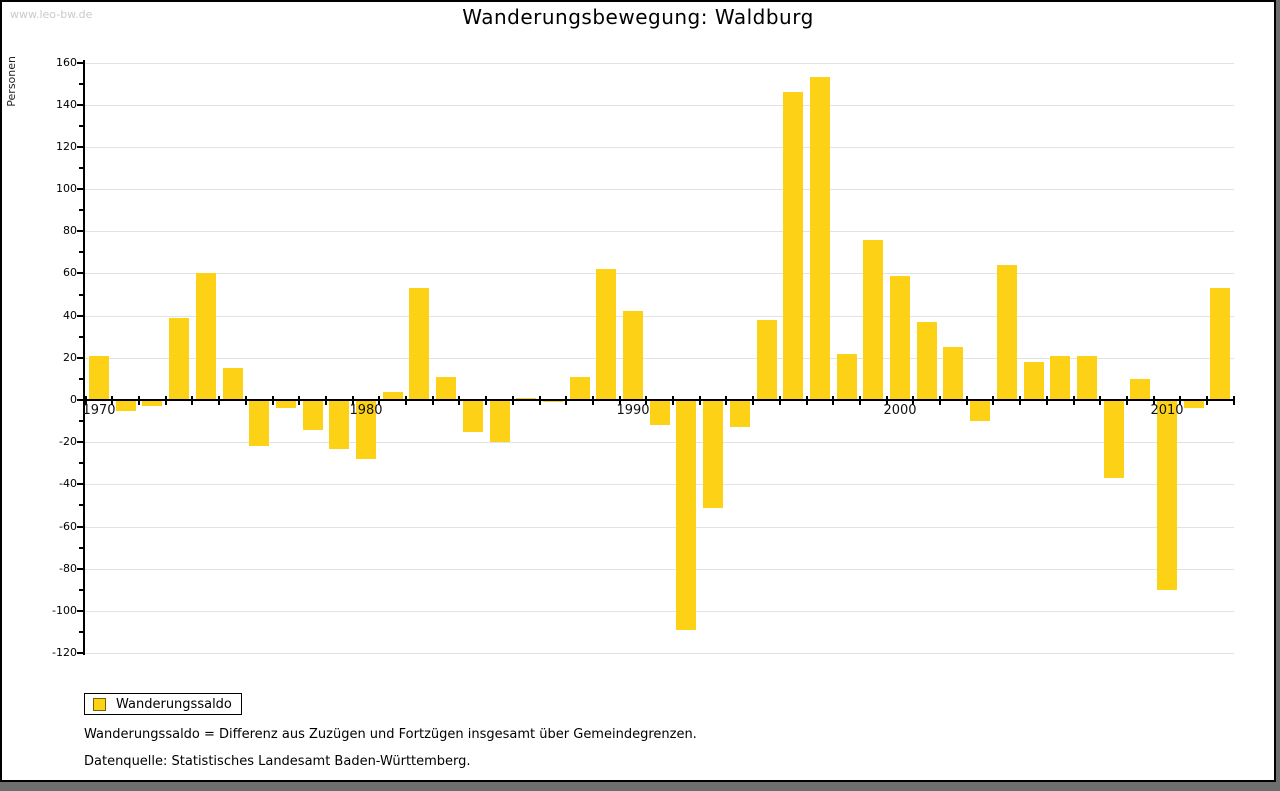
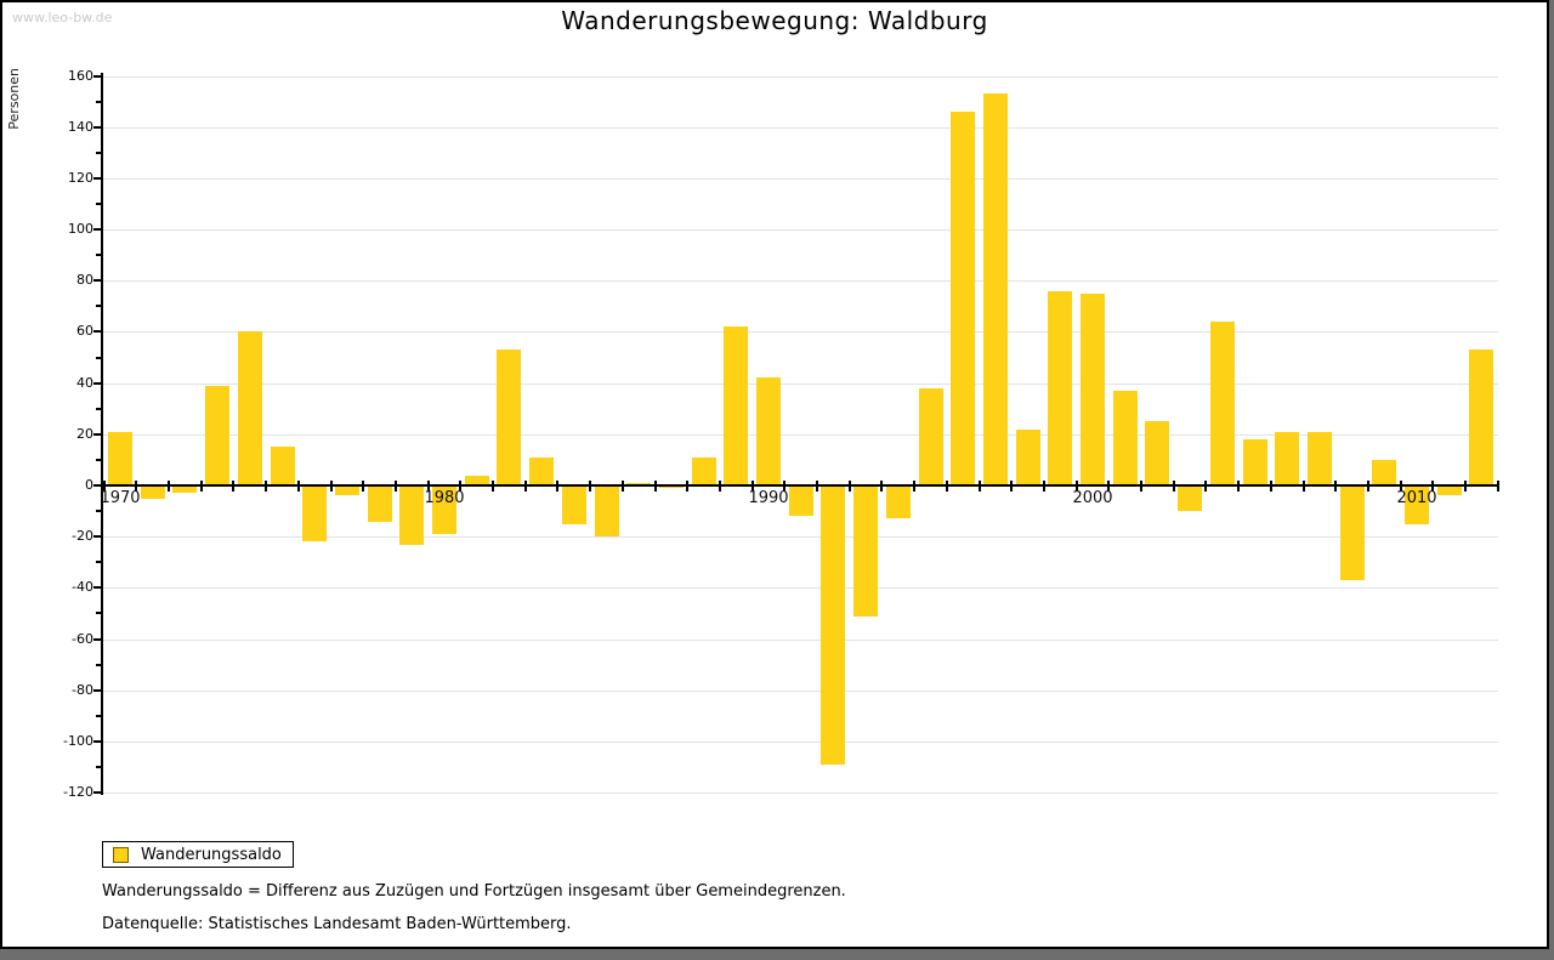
1980: -28 -> -19
2000: 59 -> 75
2010: -90 -> -15
